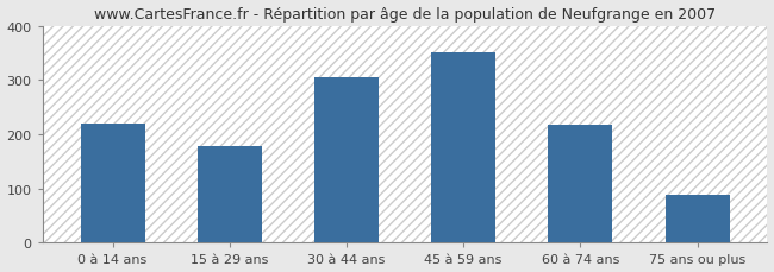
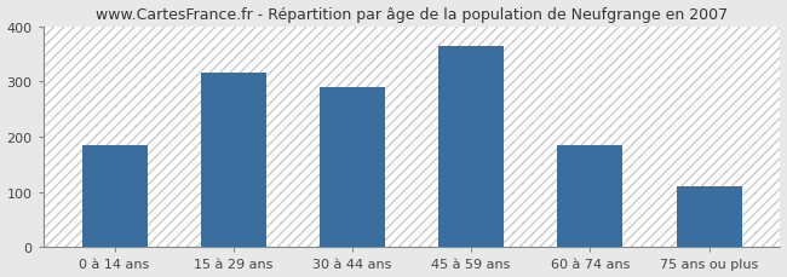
0 à 14 ans: 220 -> 185
15 à 29 ans: 178 -> 315
30 à 44 ans: 305 -> 290
45 à 59 ans: 350 -> 365
60 à 74 ans: 218 -> 185
75 ans ou plus: 88 -> 110
